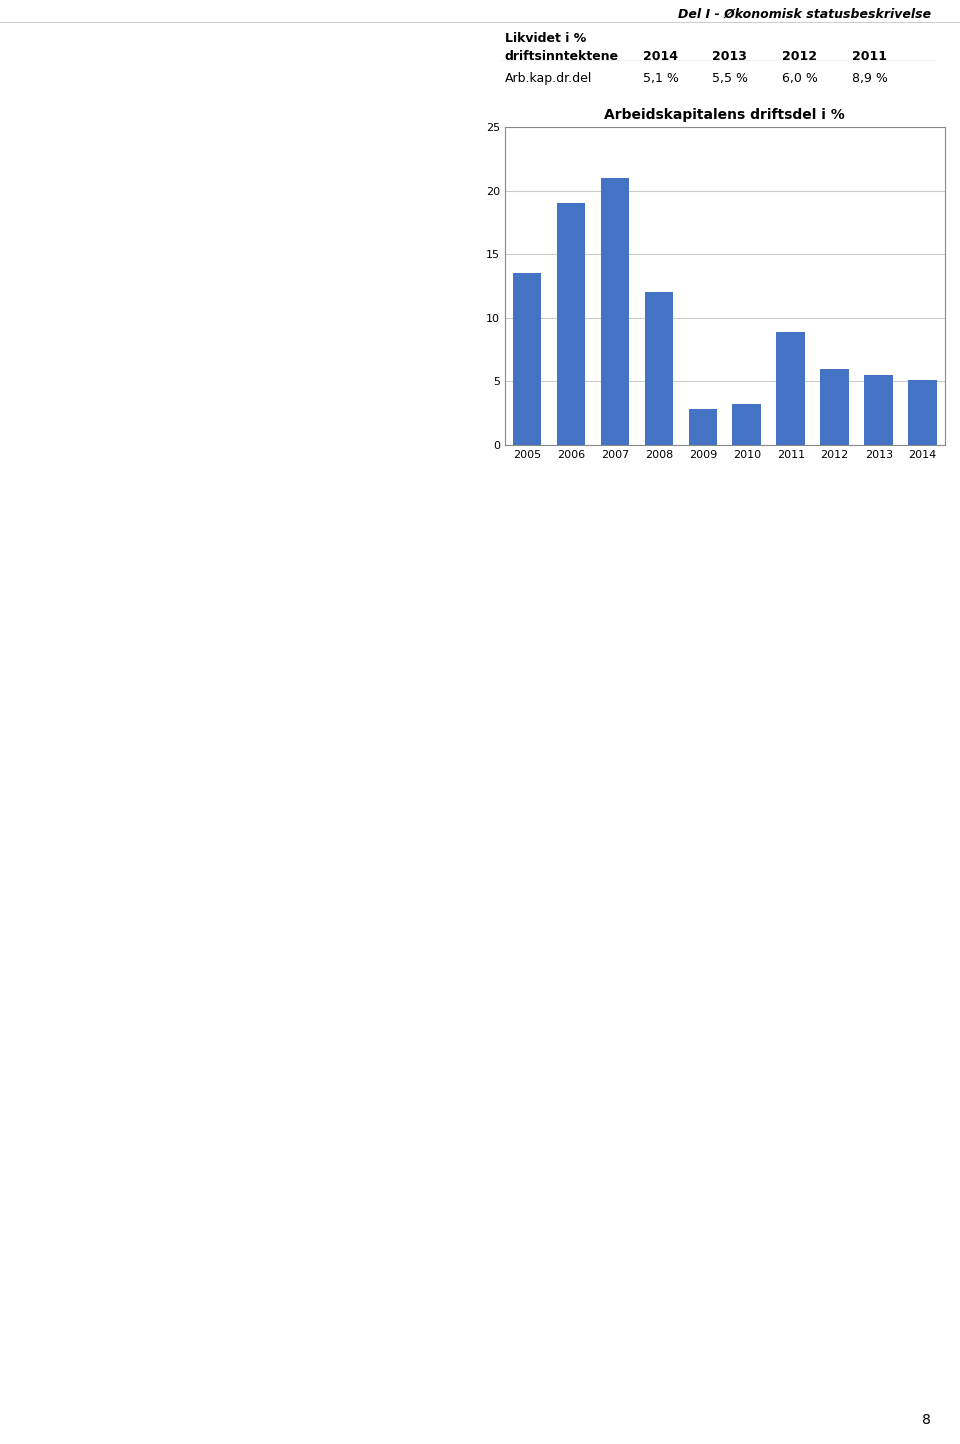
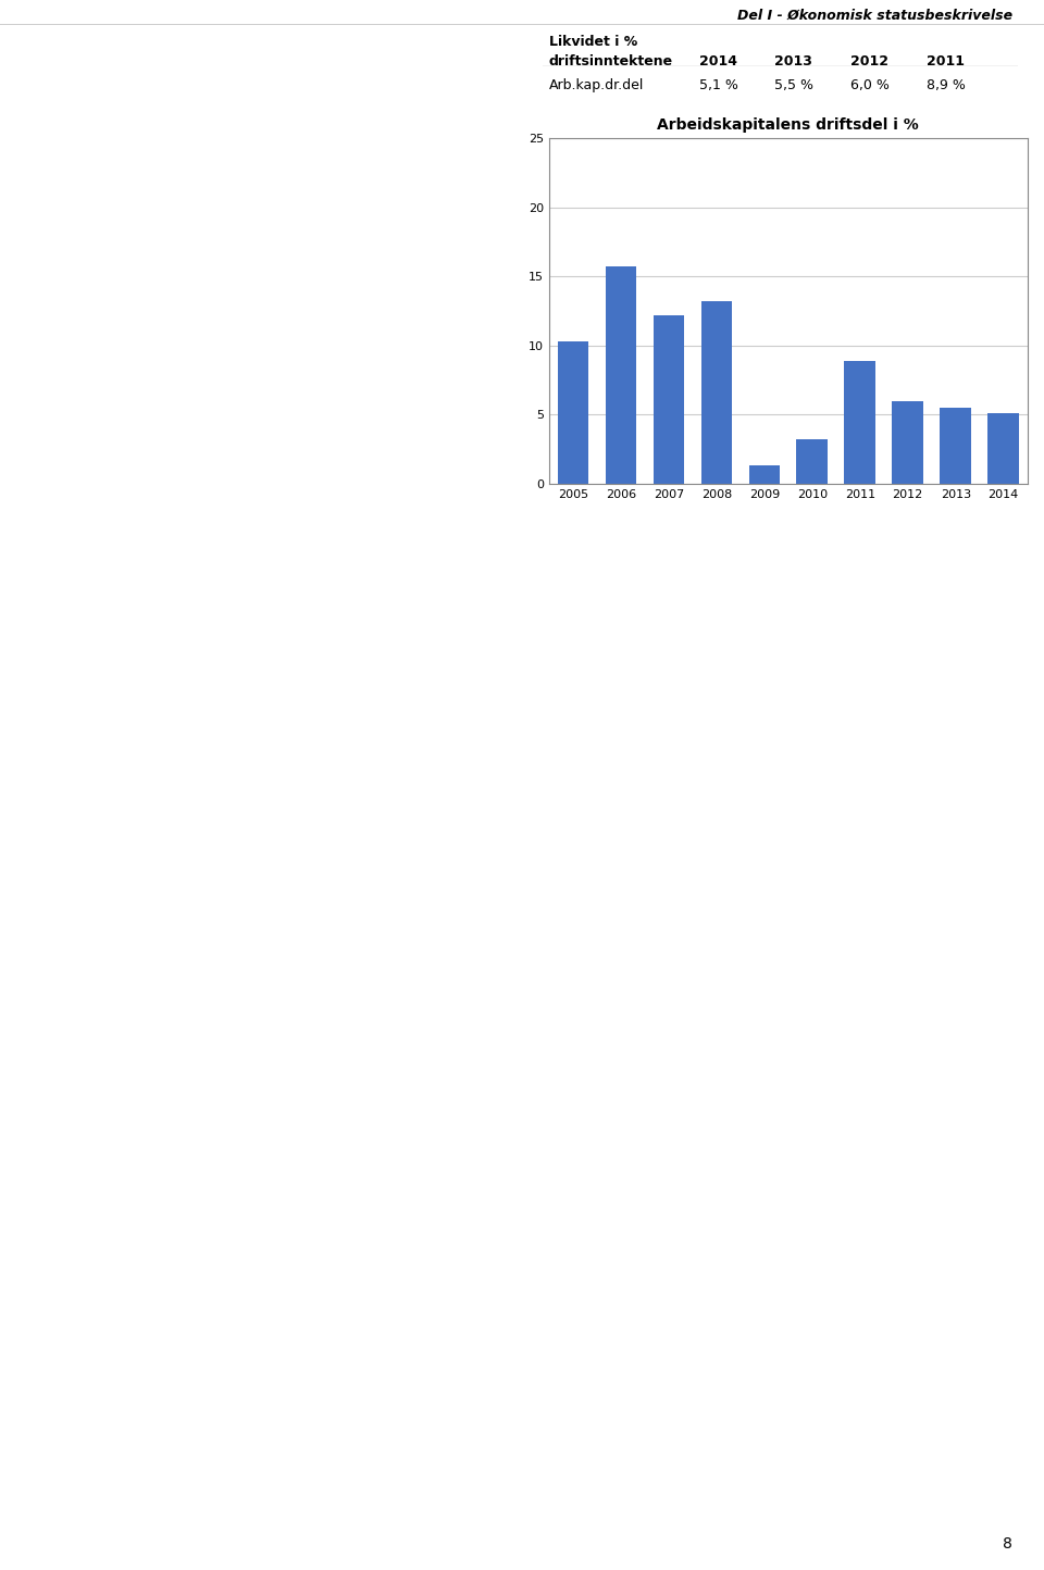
2005: 13.5 -> 10.3
2006: 19.0 -> 15.7
2007: 21.0 -> 12.2
2008: 12.0 -> 13.2
2009: 2.8 -> 1.3
